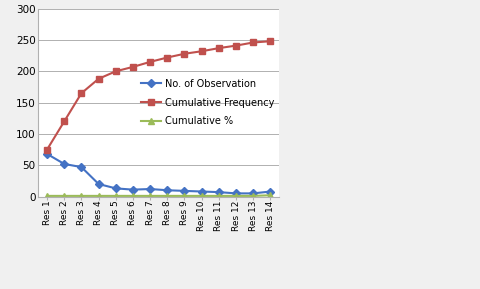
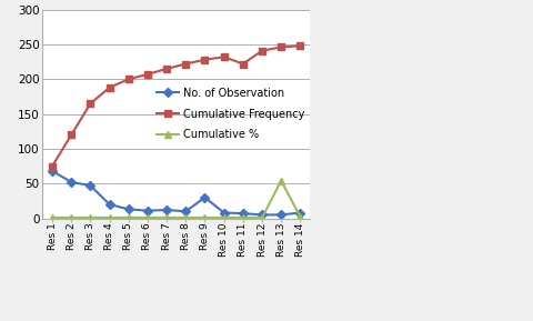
No. of Observation/Res 9: 9 -> 30
Cumulative Frequency/Res 11: 237 -> 222
Cumulative %/Res 13: 1 -> 54
